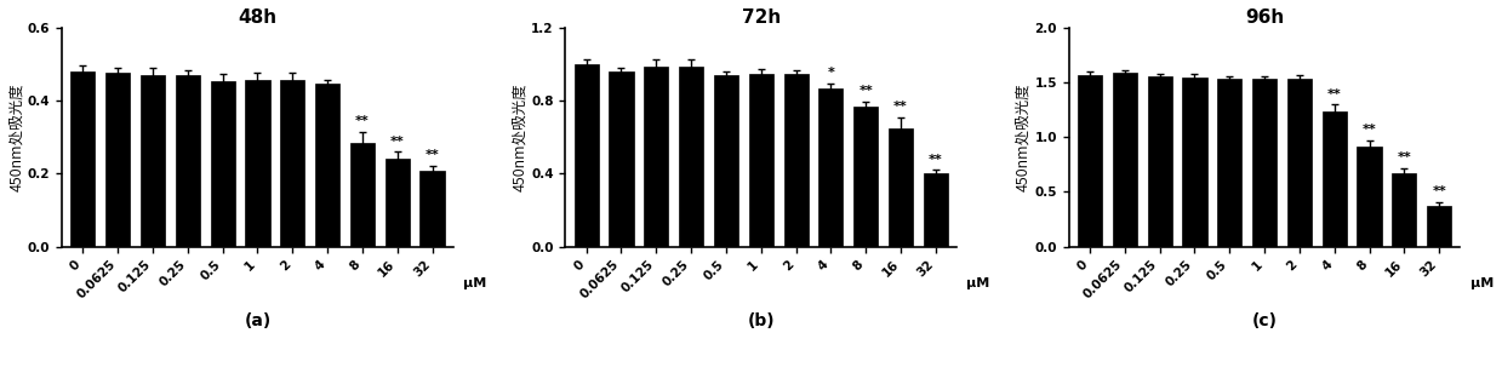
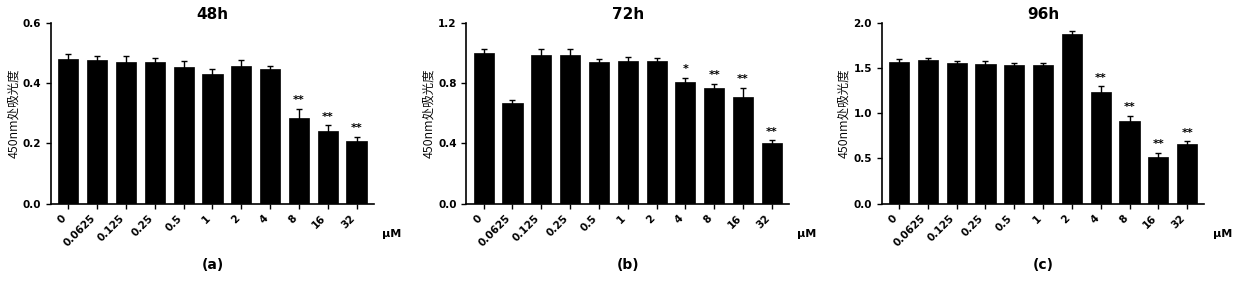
48h/1: 0.458 -> 0.430
72h/0.0625: 0.96 -> 0.67
72h/4: 0.87 -> 0.81
72h/16: 0.65 -> 0.71
96h/2: 1.54 -> 1.88
96h/16: 0.67 -> 0.52
96h/32: 0.38 -> 0.66
